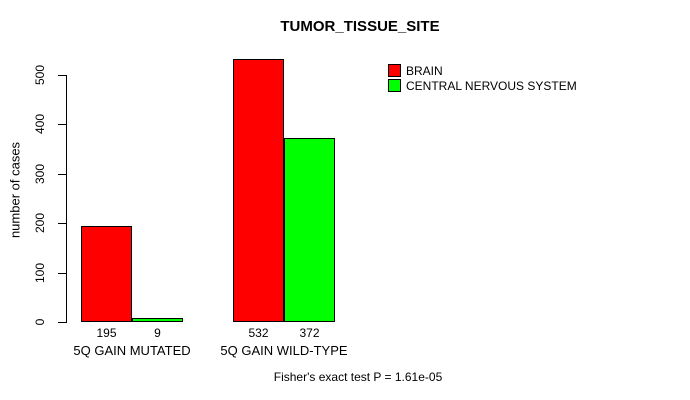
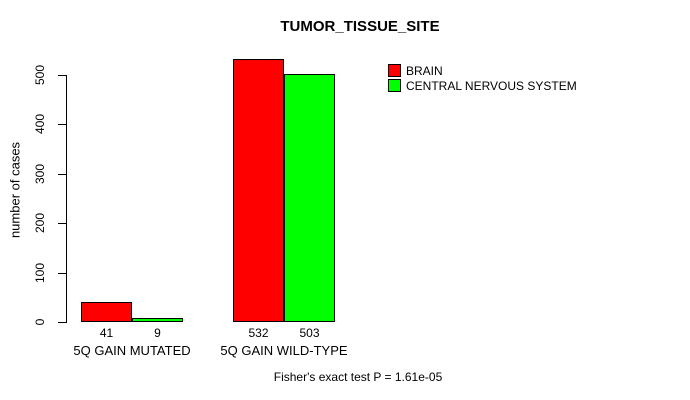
BRAIN/5Q GAIN MUTATED: 195 -> 41
CENTRAL NERVOUS SYSTEM/5Q GAIN WILD-TYPE: 372 -> 503
